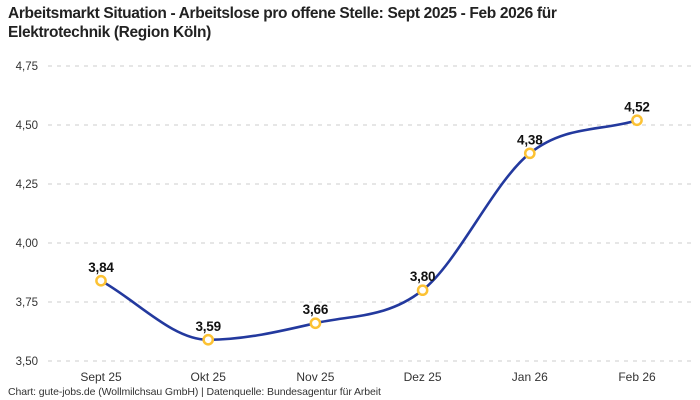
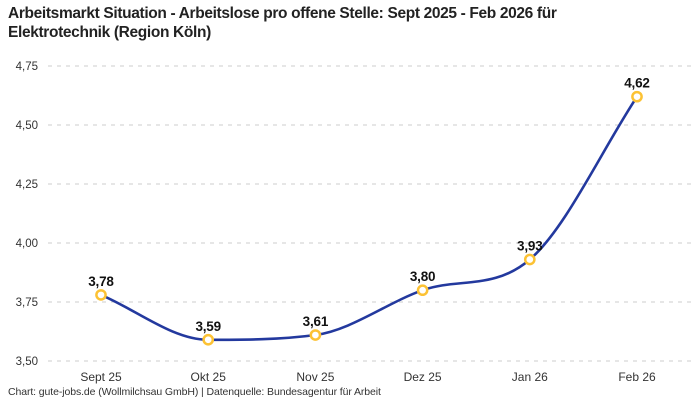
Sept 25: 3,84 -> 3,78
Nov 25: 3,66 -> 3,61
Jan 26: 4,38 -> 3,93
Feb 26: 4,52 -> 4,62
